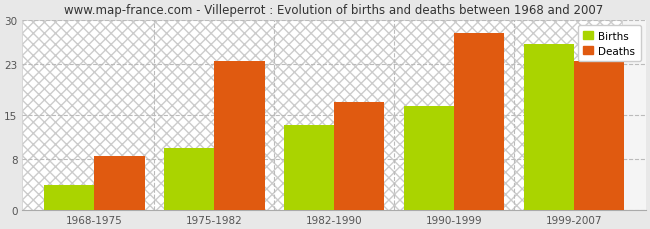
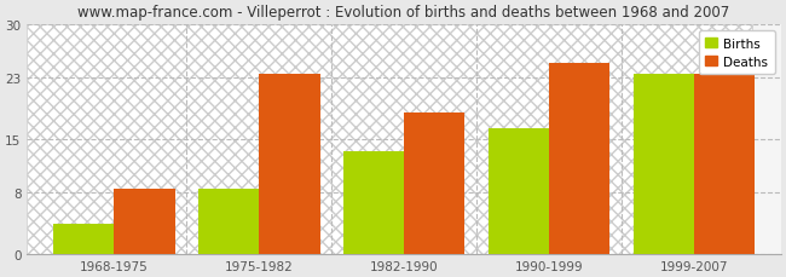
Births/1975-1982: 9.8 -> 8.5
Deaths/1982-1990: 17.0 -> 18.5
Deaths/1990-1999: 28.0 -> 25.0
Births/1999-2007: 26.2 -> 23.5
